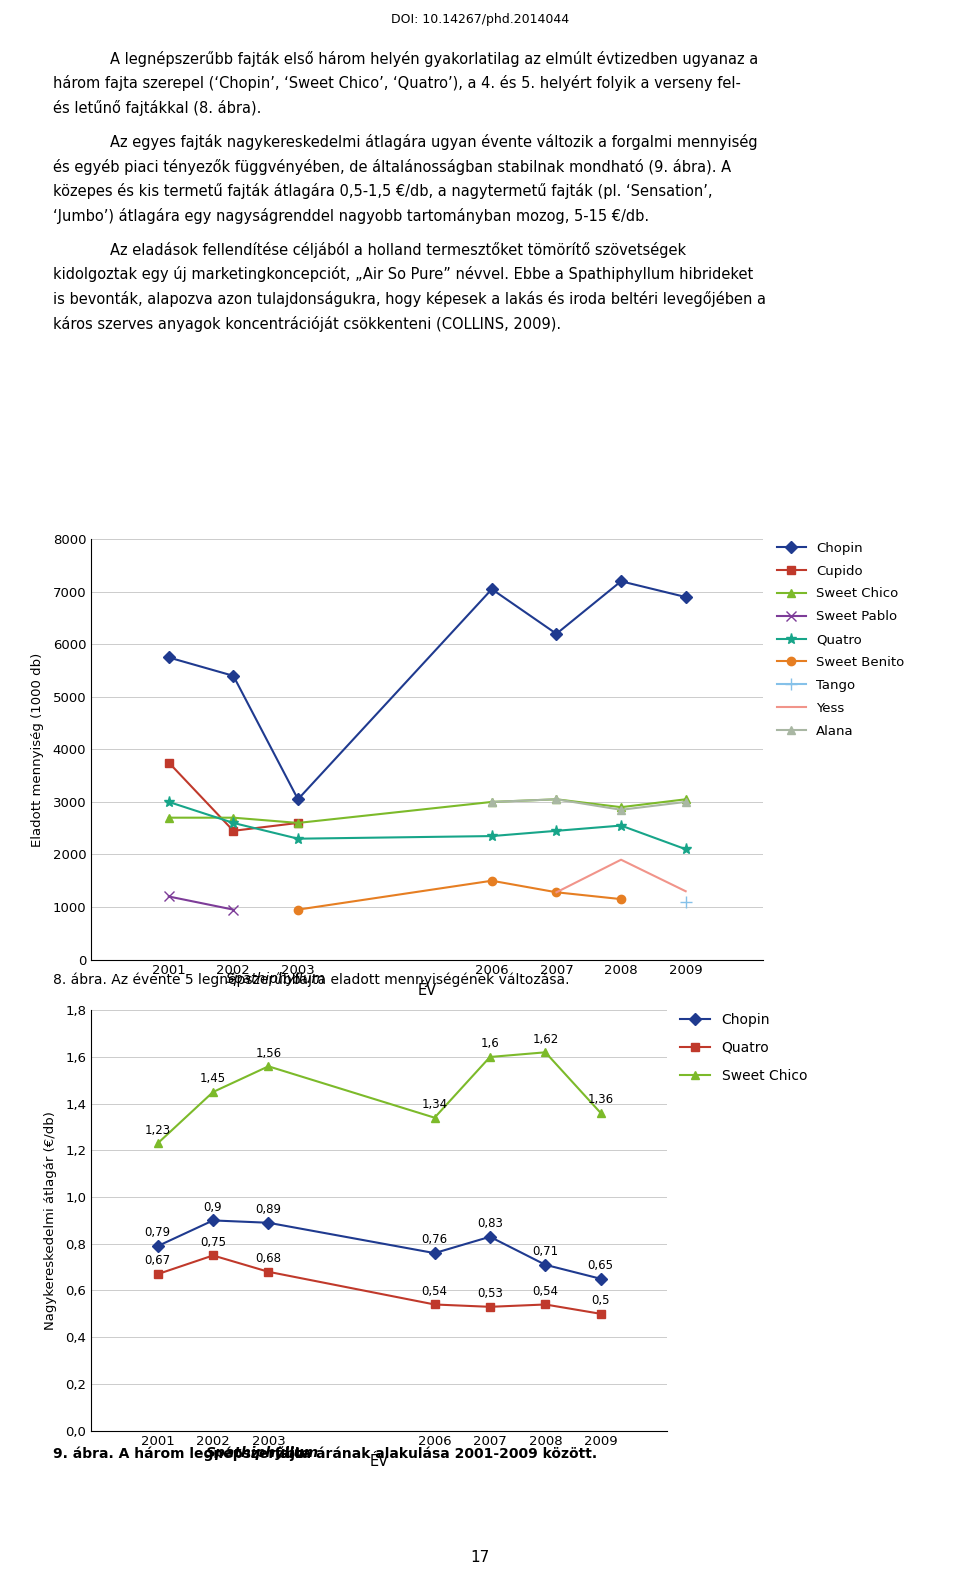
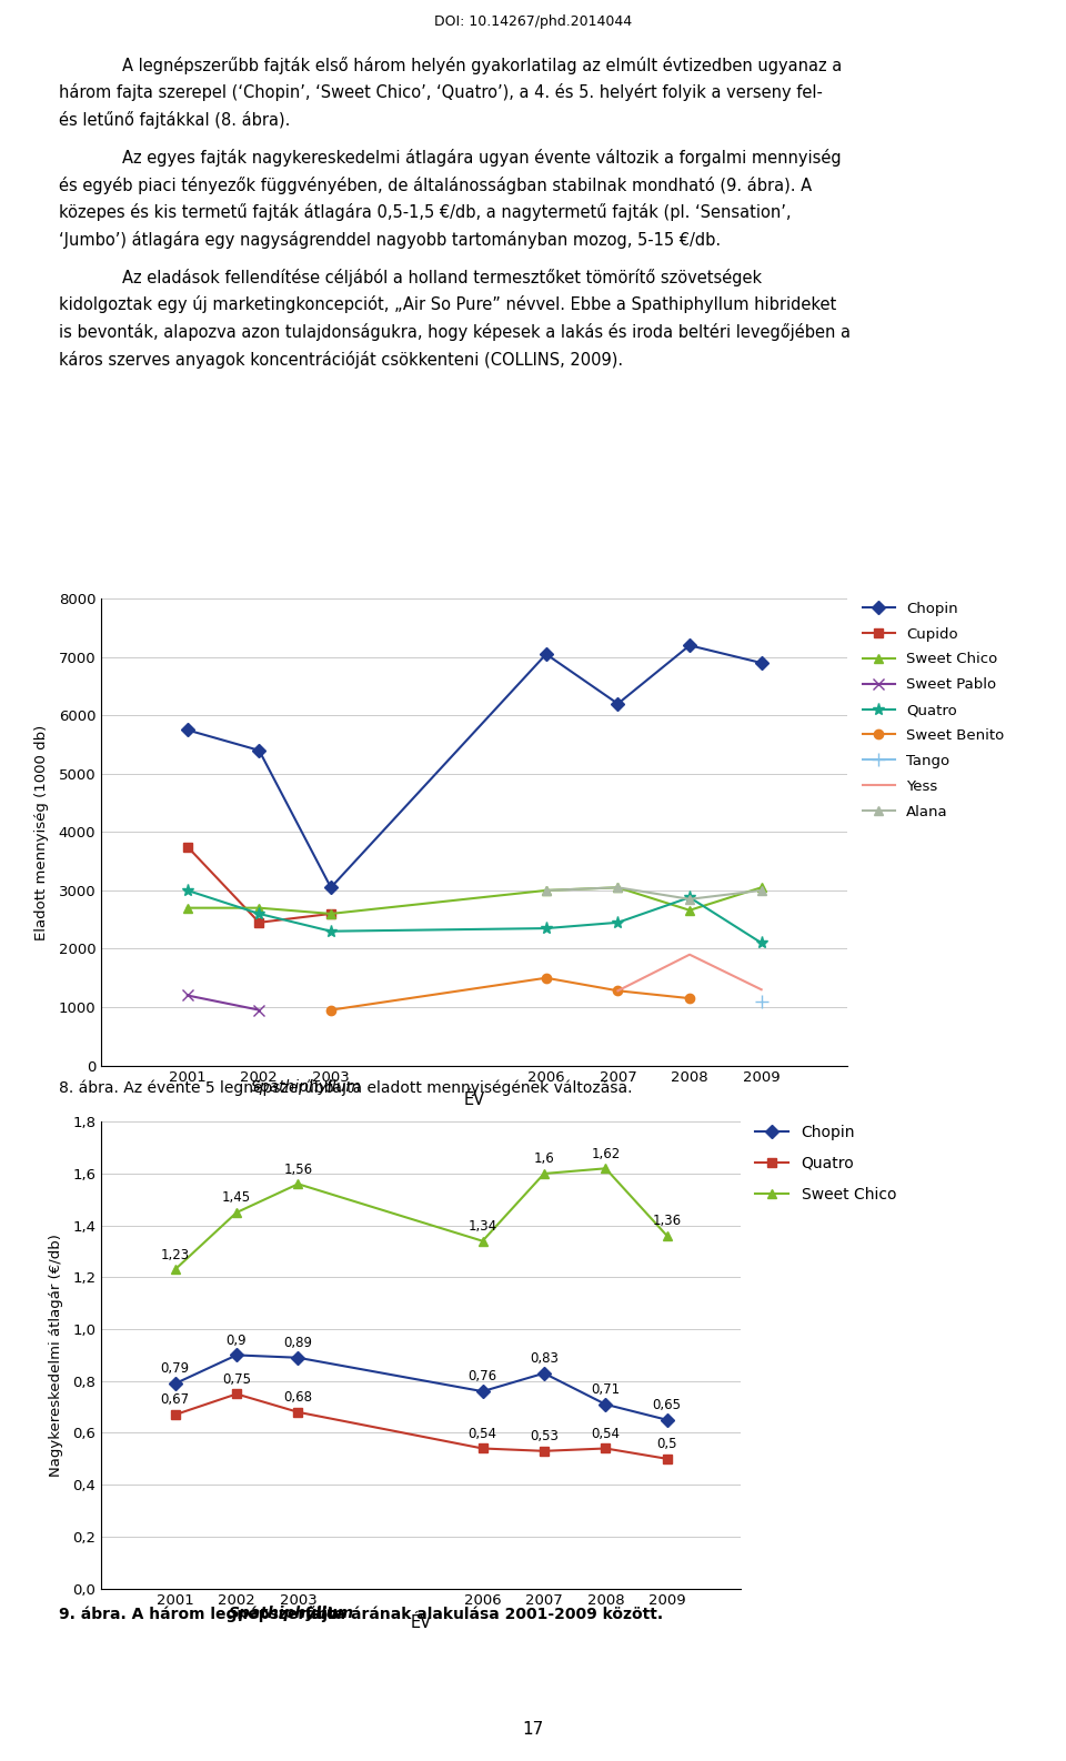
Sweet Chico/2008: 2900 -> 2660
Quatro/2008: 2550 -> 2880
